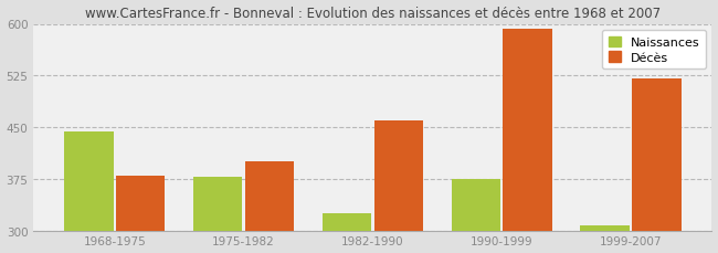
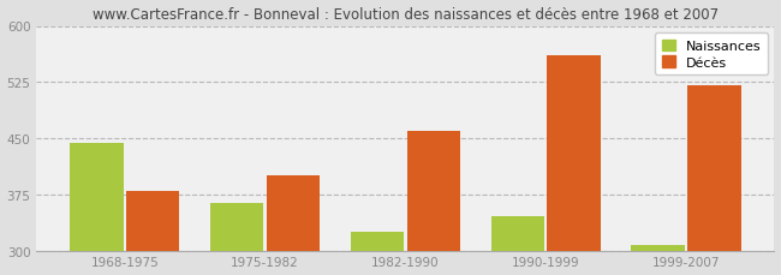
Naissances/1975-1982: 378 -> 364
Naissances/1990-1999: 375 -> 346
Décès/1990-1999: 592 -> 560
